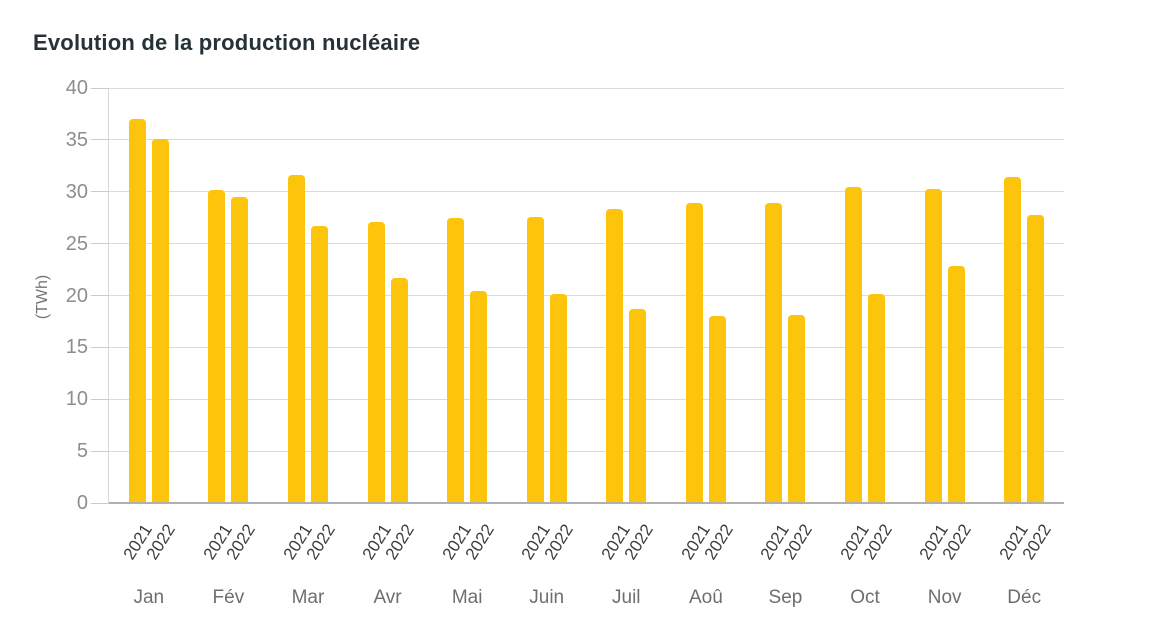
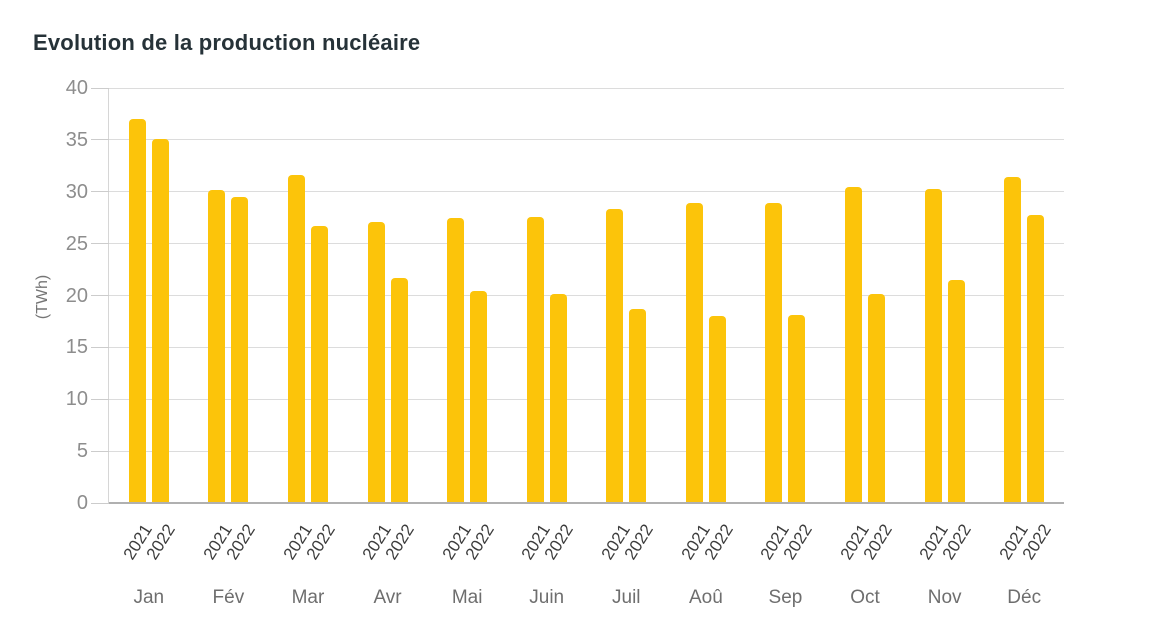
2022/Nov: 22.8 -> 21.5
